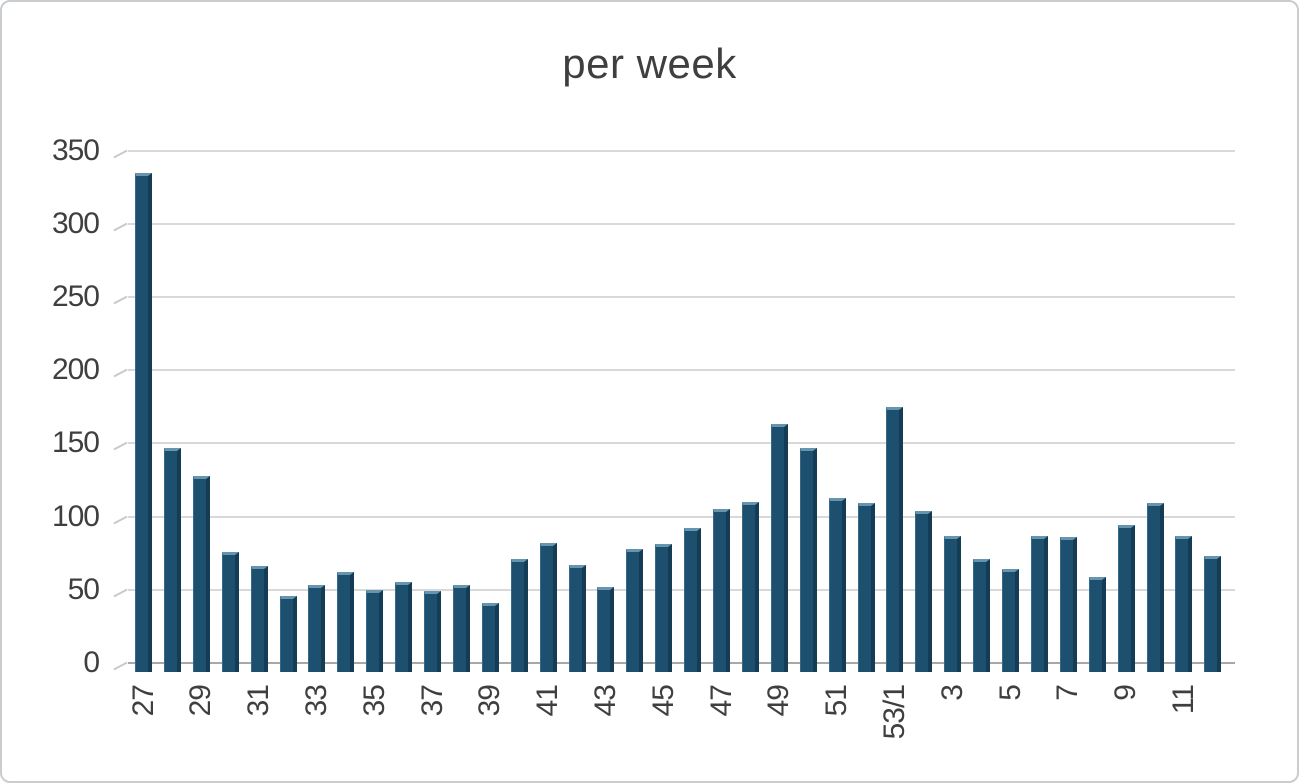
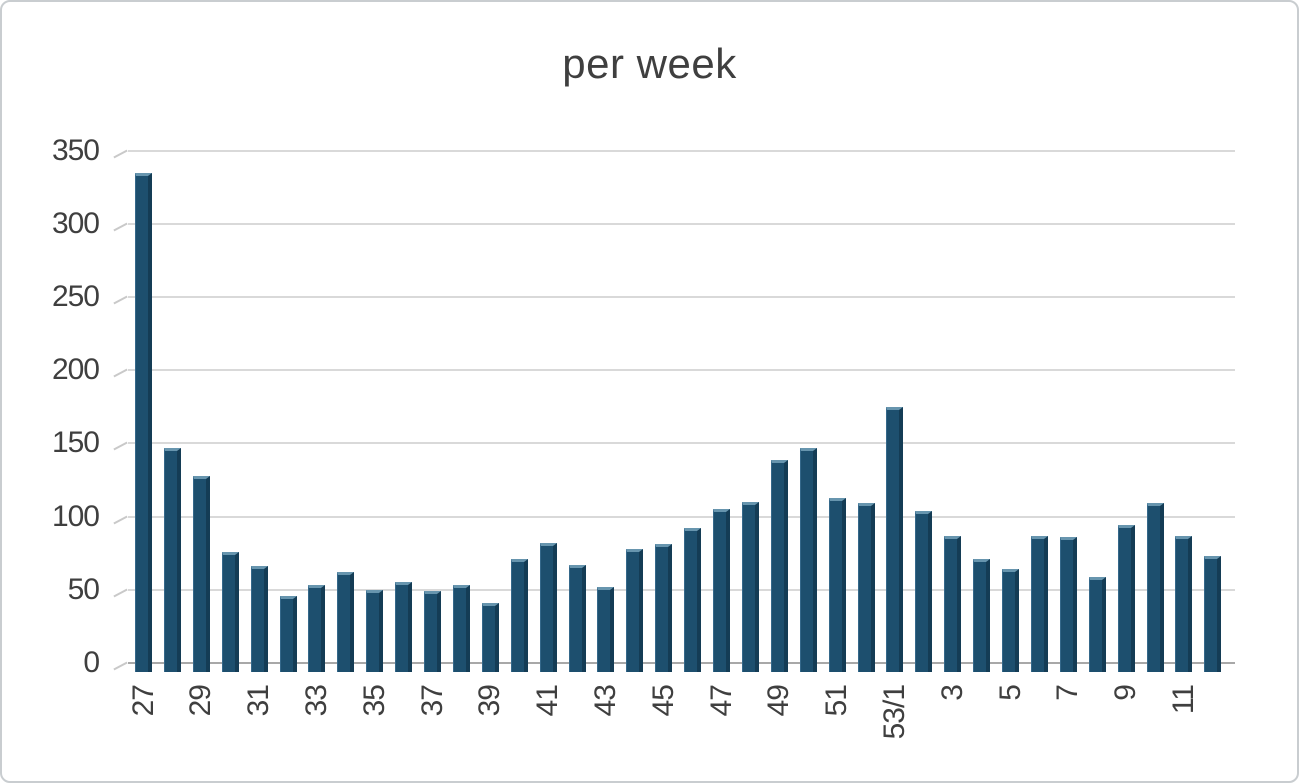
49: 163 -> 139
